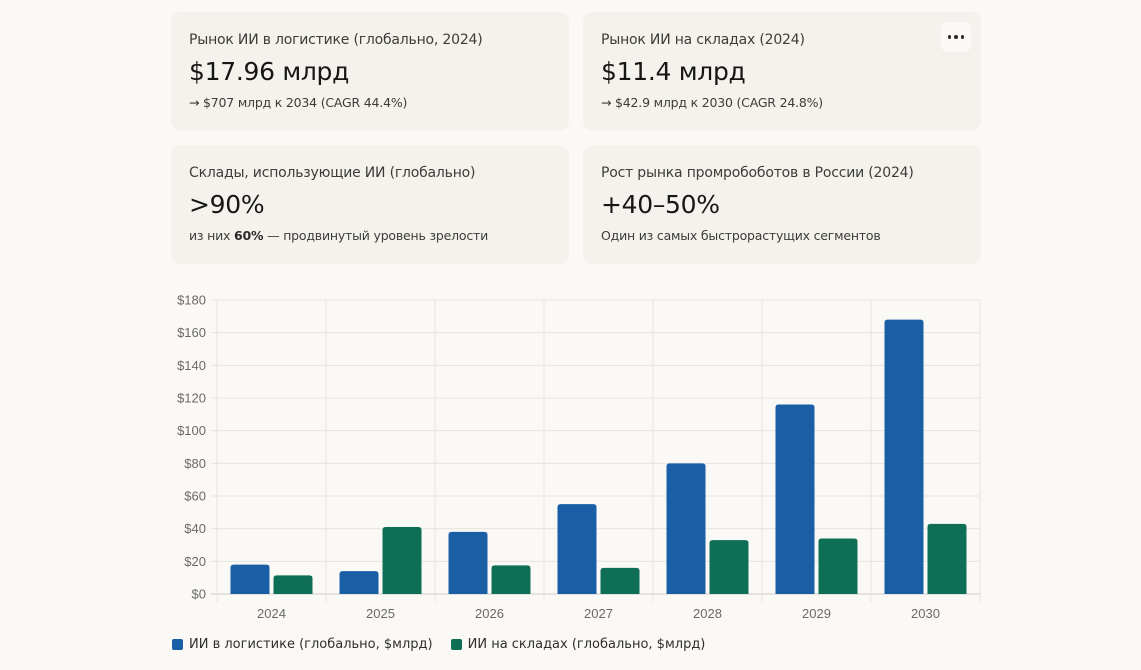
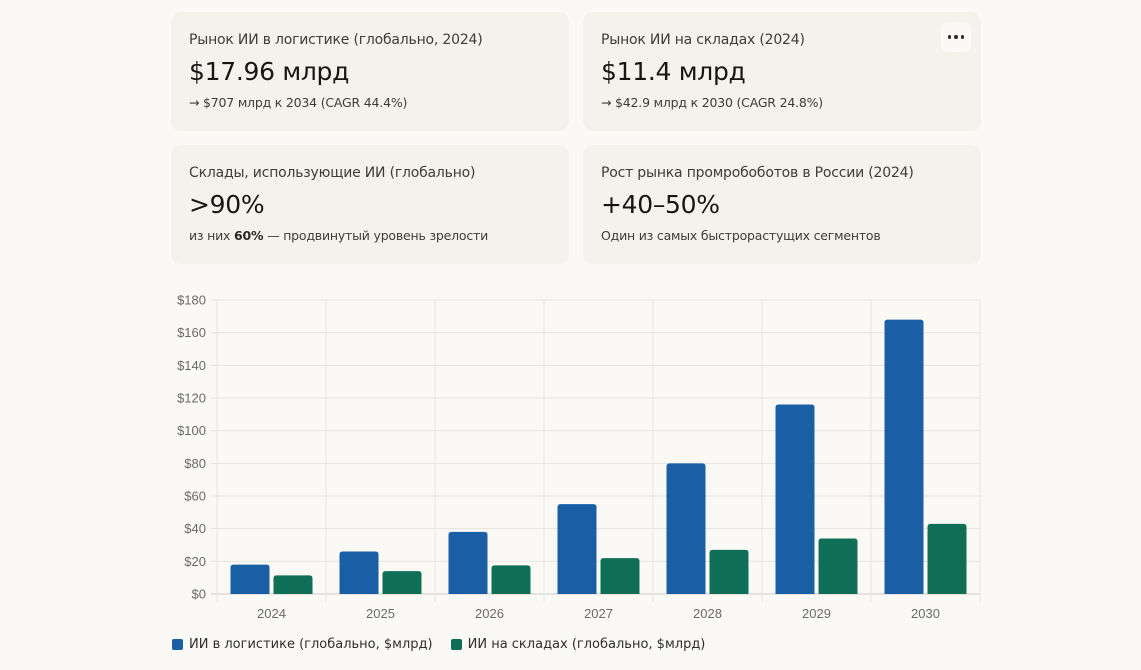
ИИ в логистике (глобально, $млрд)/2025: $14 -> $26
ИИ на складах (глобально, $млрд)/2025: $41 -> $14
ИИ на складах (глобально, $млрд)/2027: $16 -> $22
ИИ на складах (глобально, $млрд)/2028: $33 -> $27
